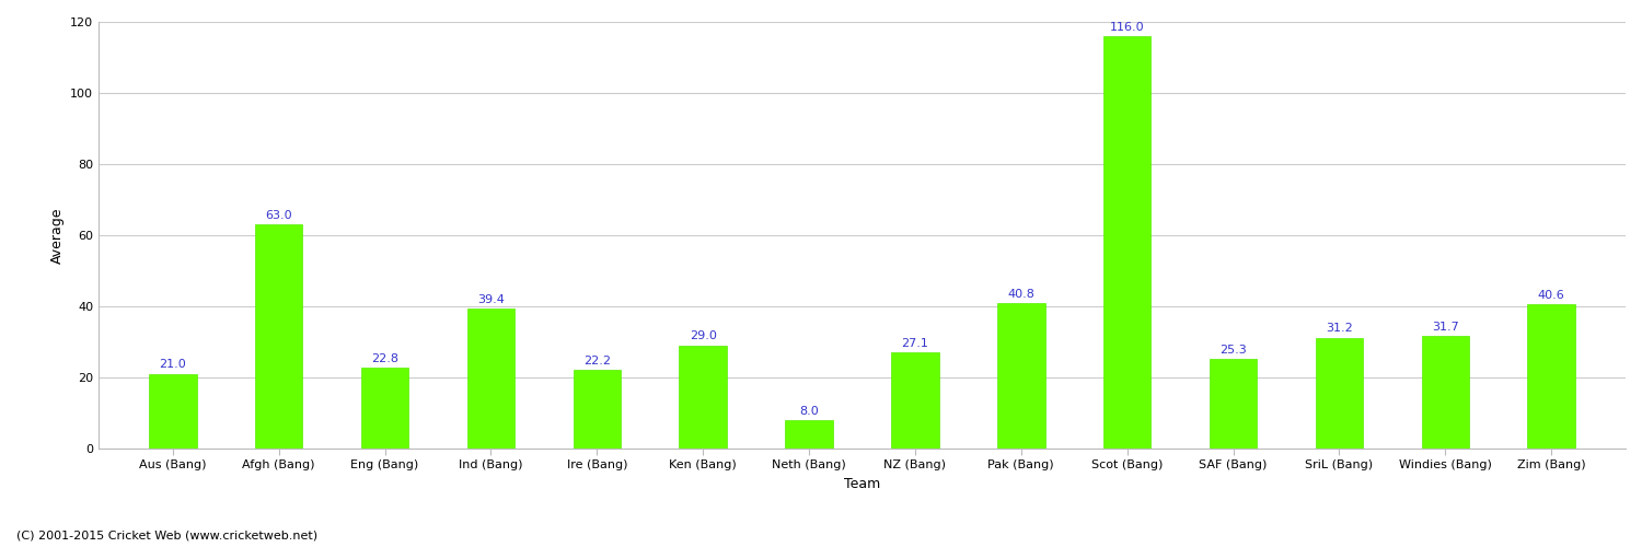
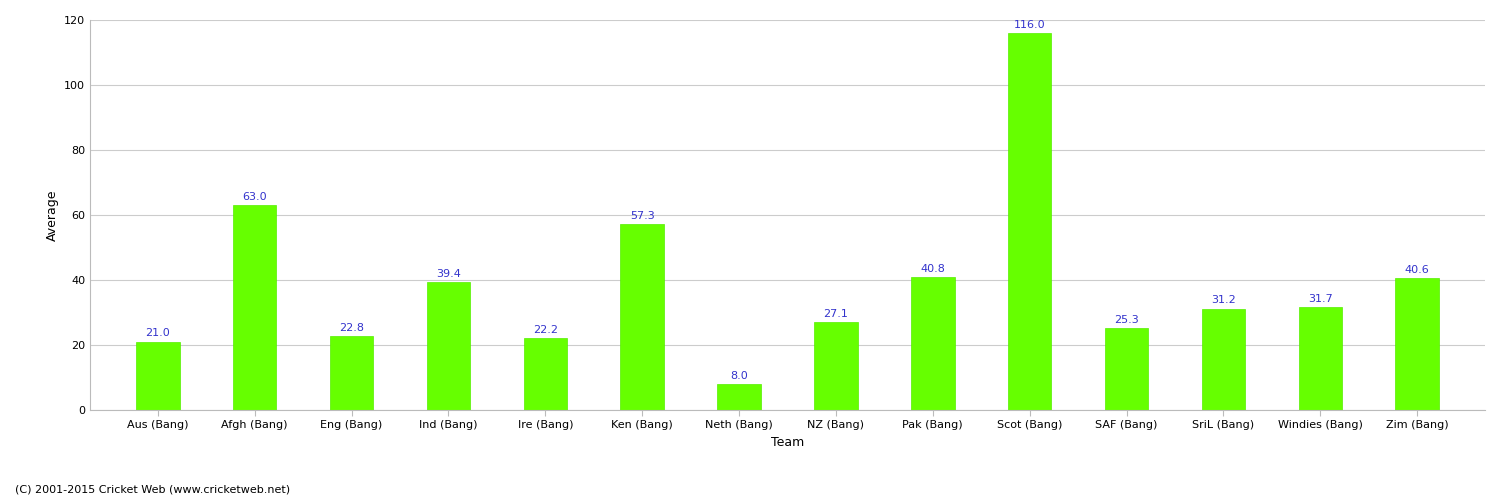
Ken (Bang): 29.0 -> 57.3
